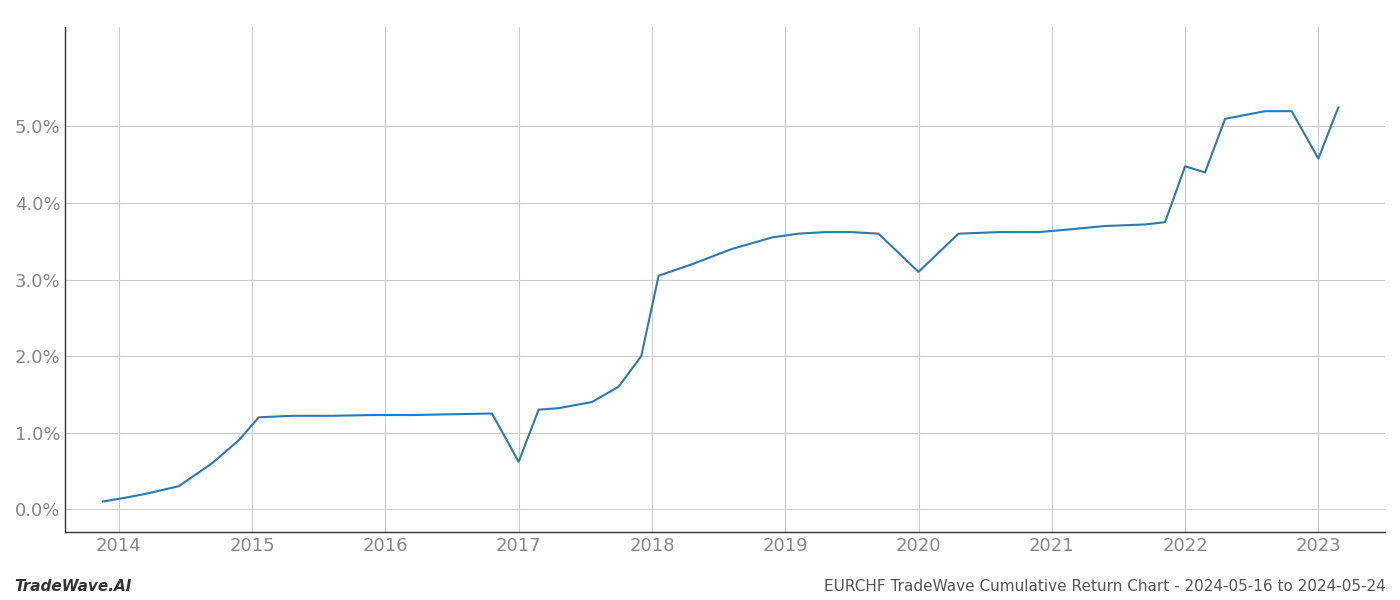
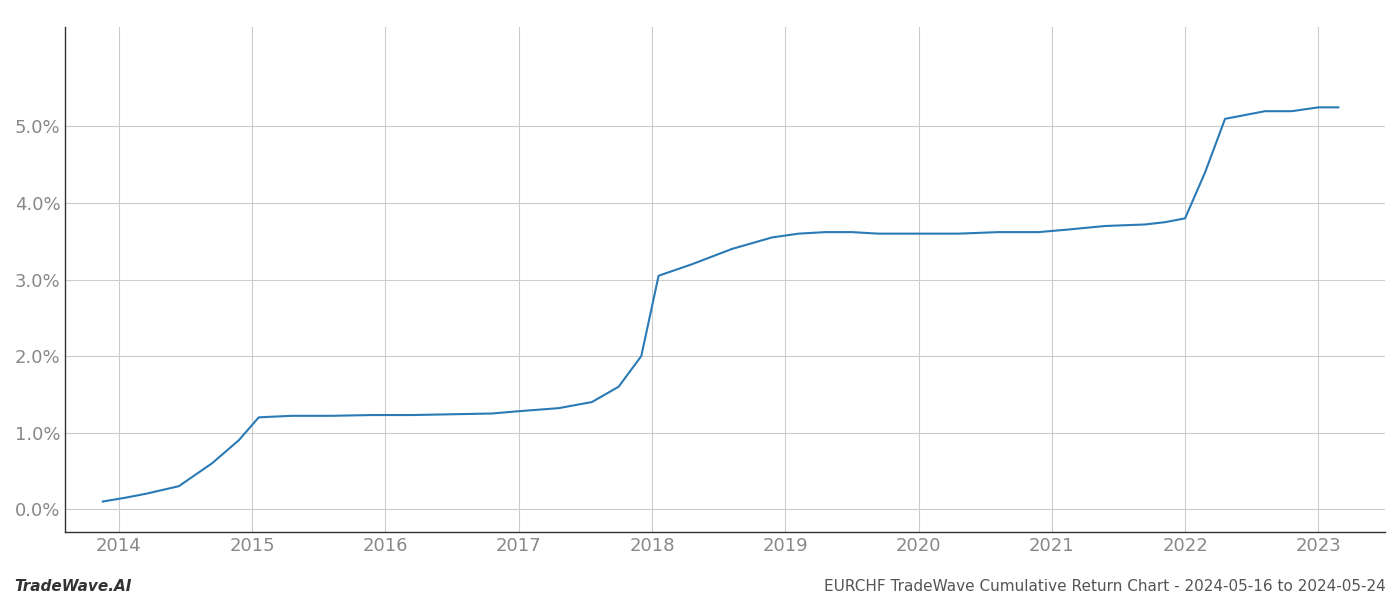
2017: 0.62% -> 1.28%
2020: 3.10% -> 3.60%
2022: 4.48% -> 3.80%
2023: 4.58% -> 5.25%
